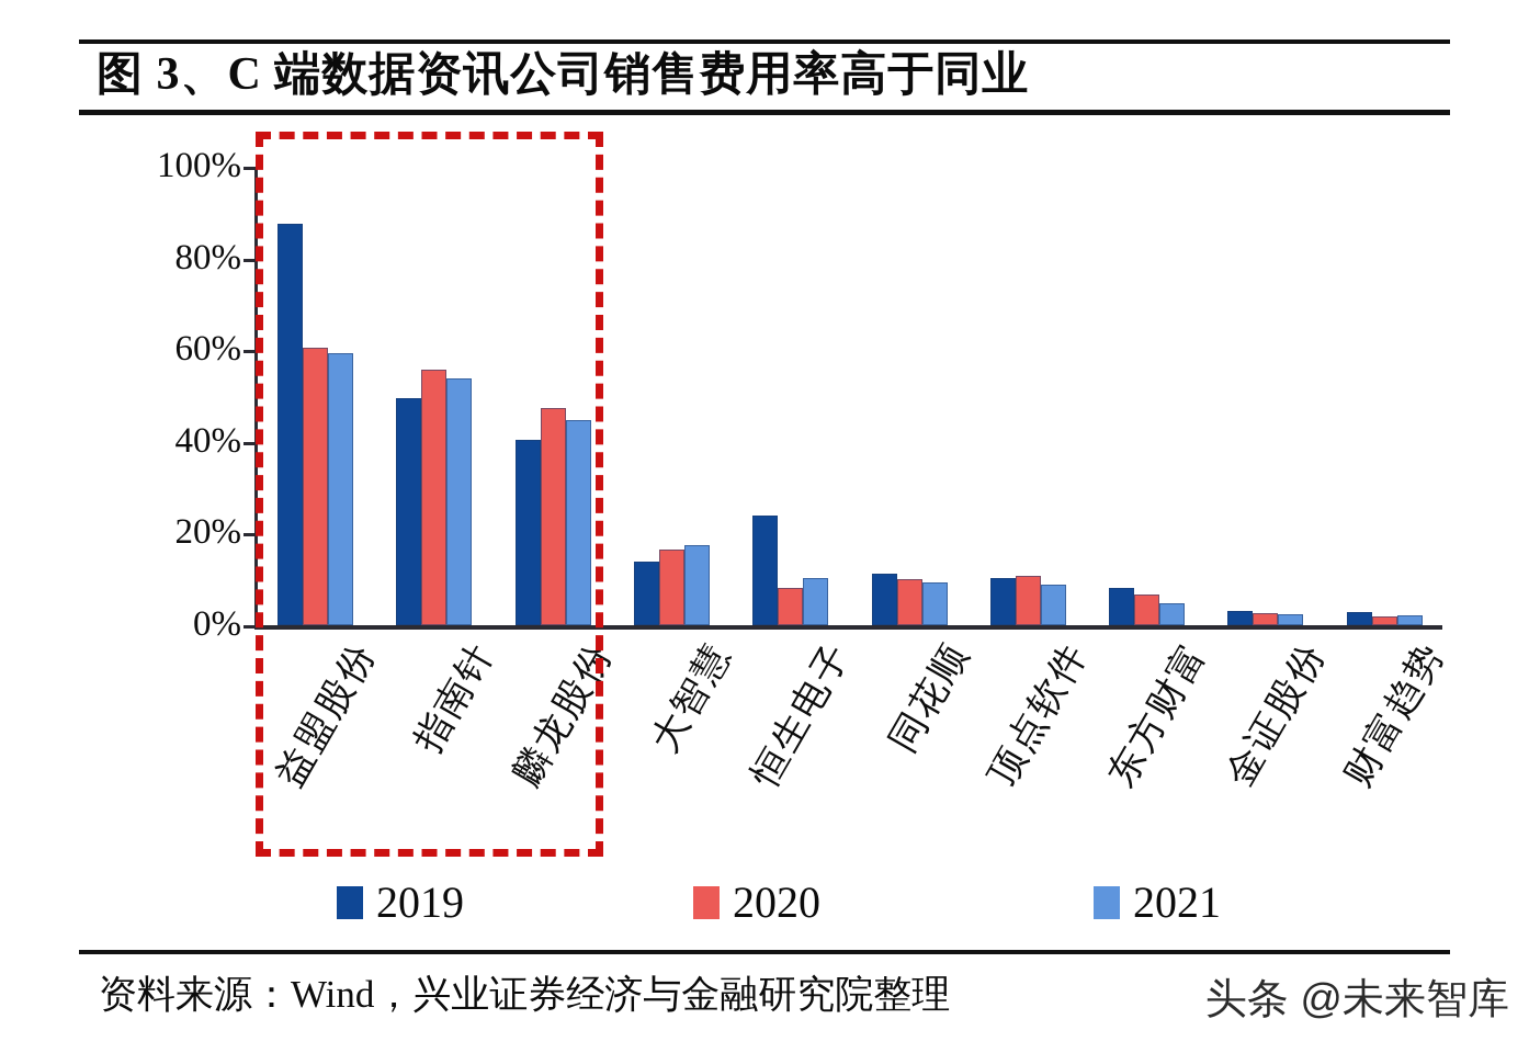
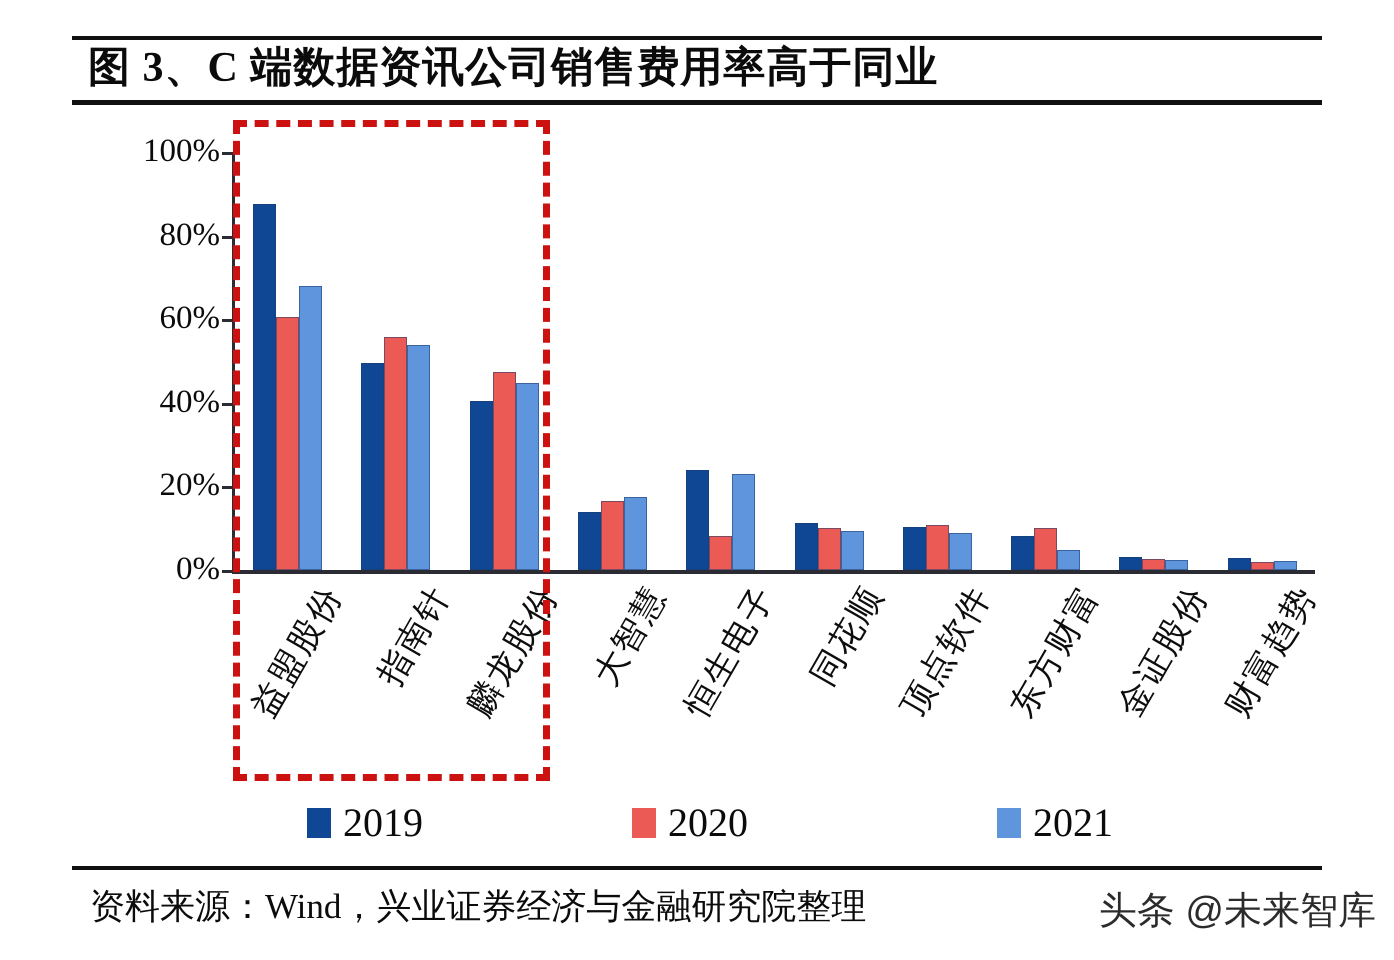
2021/益盟股份: 59% -> 68%
2021/恒生电子: 10% -> 23%
2020/东方财富: 7% -> 10%
